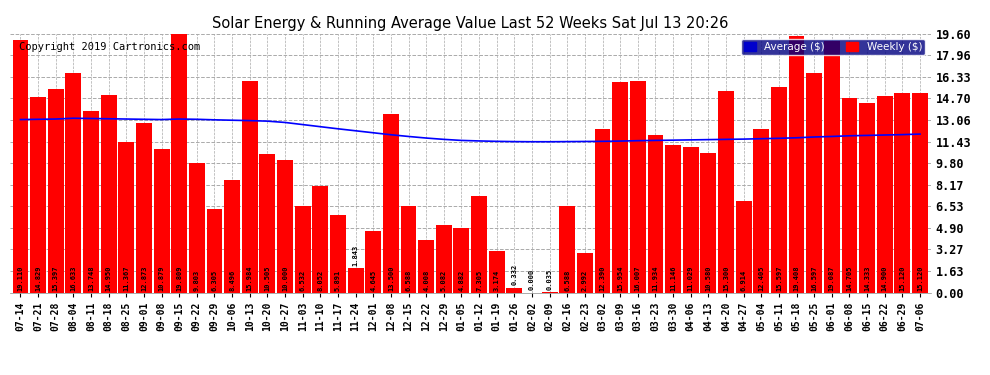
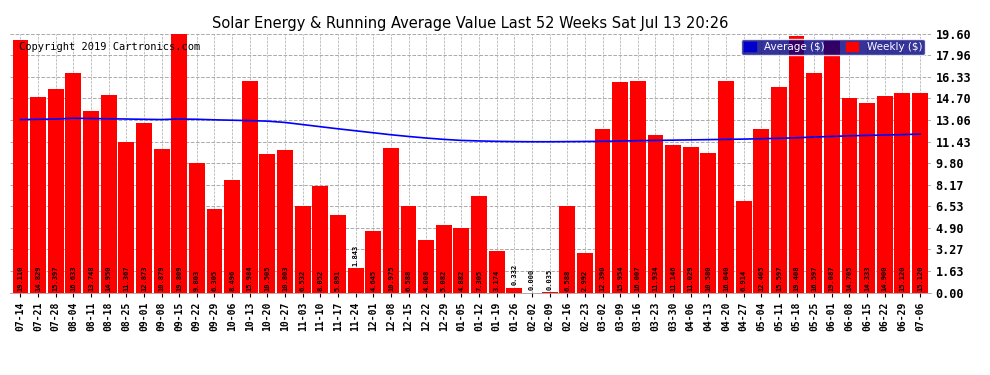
Weekly ($)/10-27: 10.0 -> 10.8
Weekly ($)/12-08: 13.5 -> 11.0
Weekly ($)/04-20: 15.3 -> 16.0
